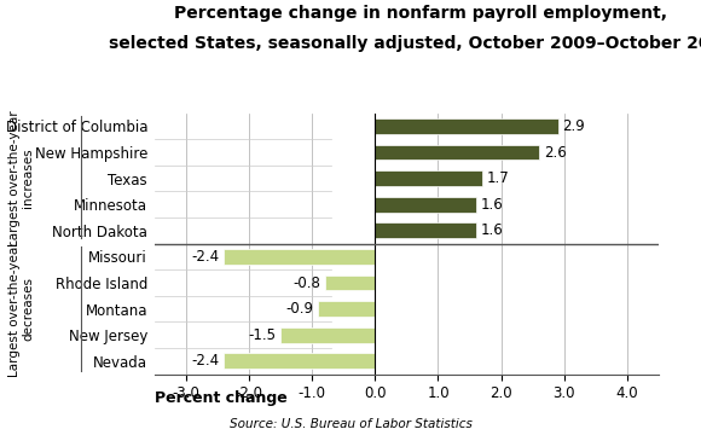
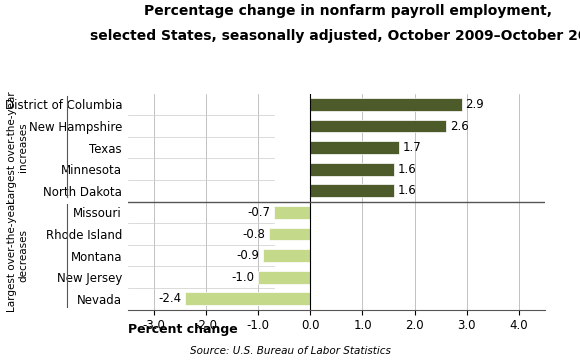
Missouri: -2.4 -> -0.7
New Jersey: -1.5 -> -1.0
